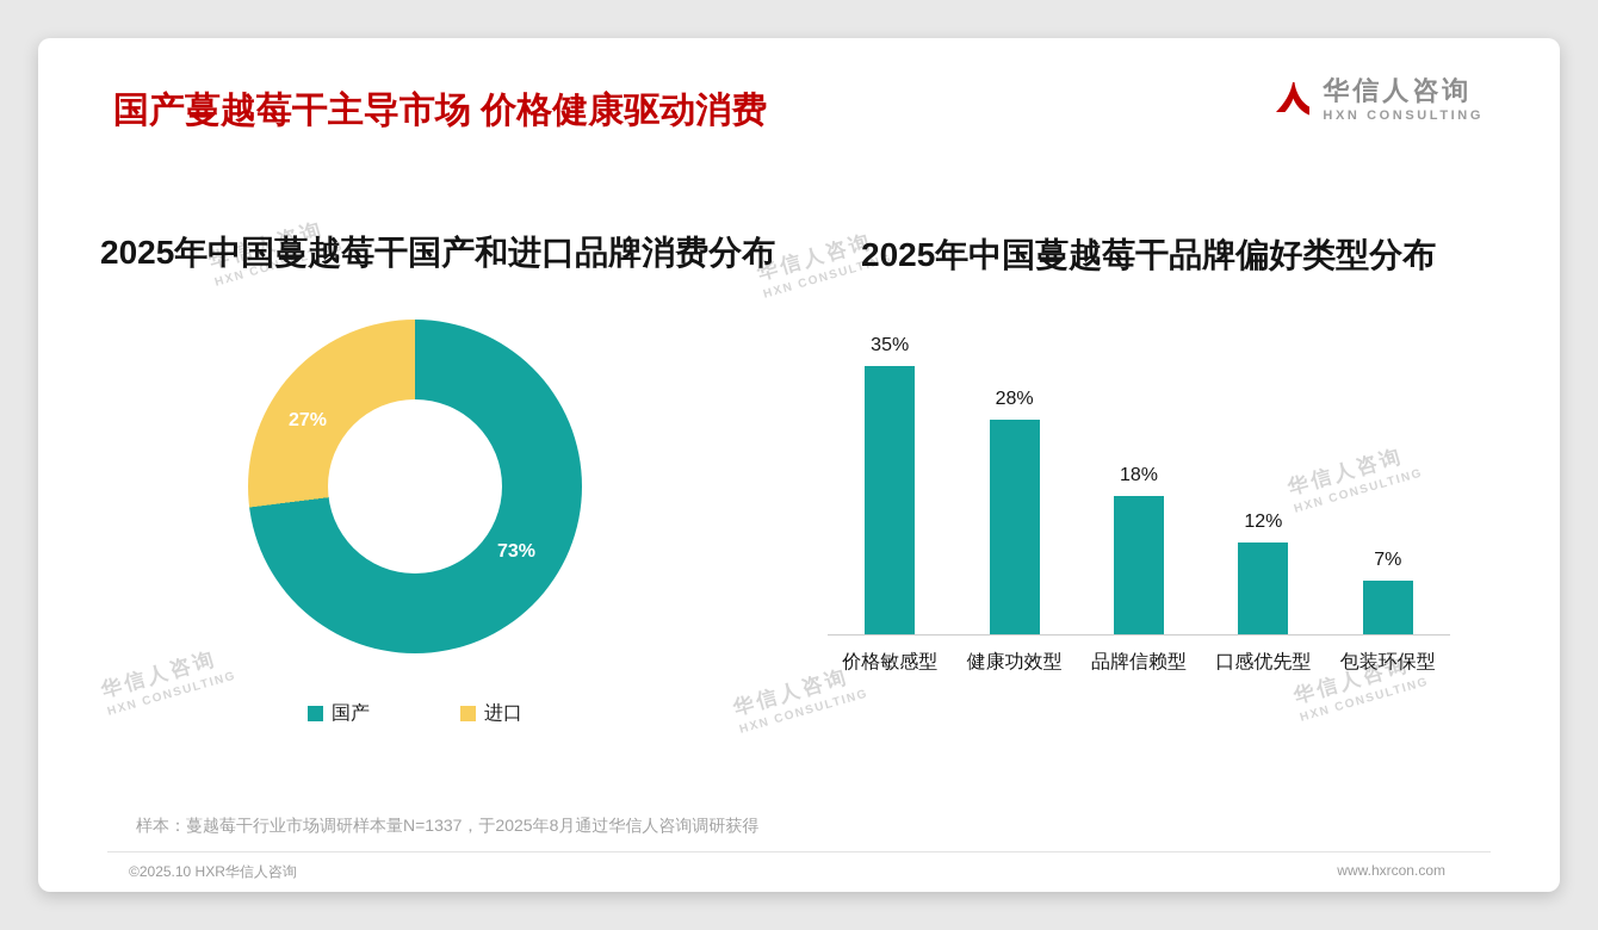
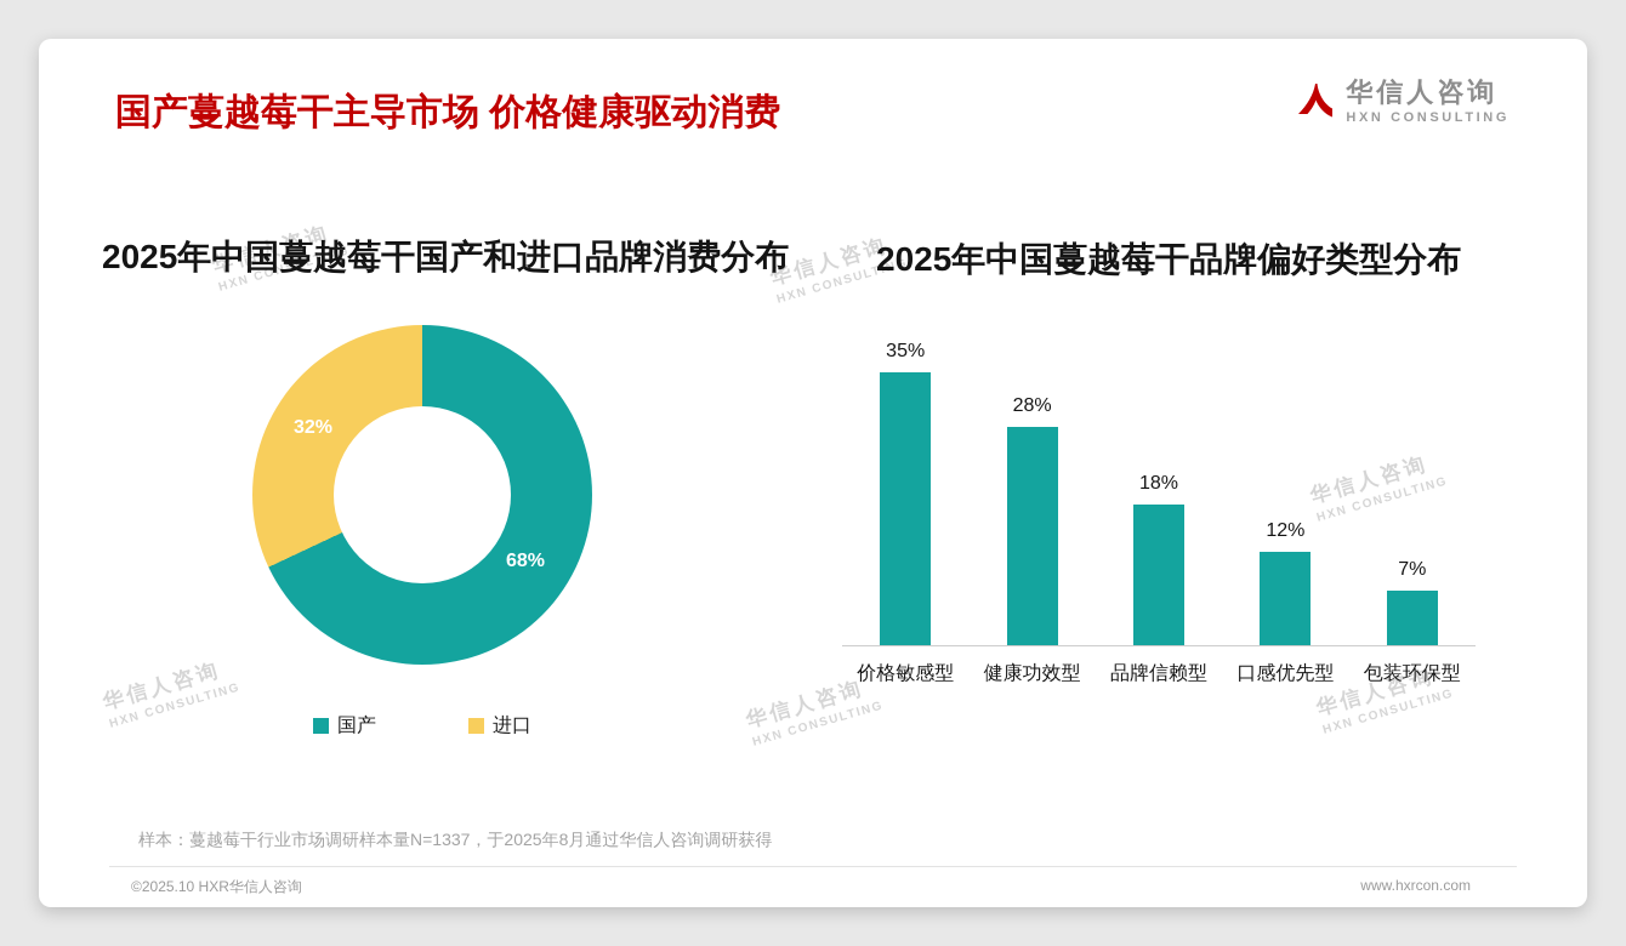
2025年中国蔓越莓干国产和进口品牌消费分布/国产: 73% -> 68%
2025年中国蔓越莓干国产和进口品牌消费分布/进口: 27% -> 32%
